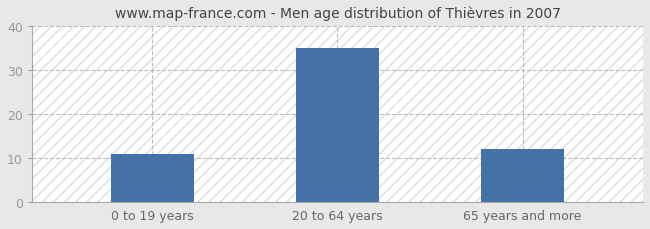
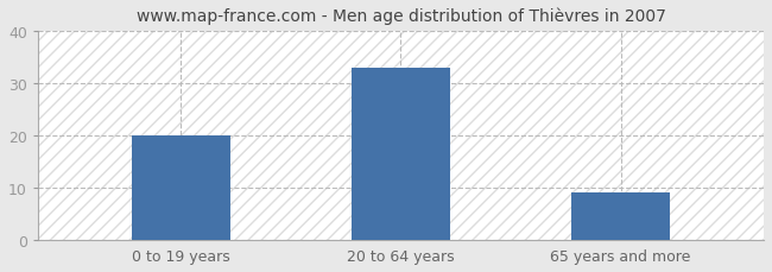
0 to 19 years: 11 -> 20
20 to 64 years: 35 -> 33
65 years and more: 12 -> 9
